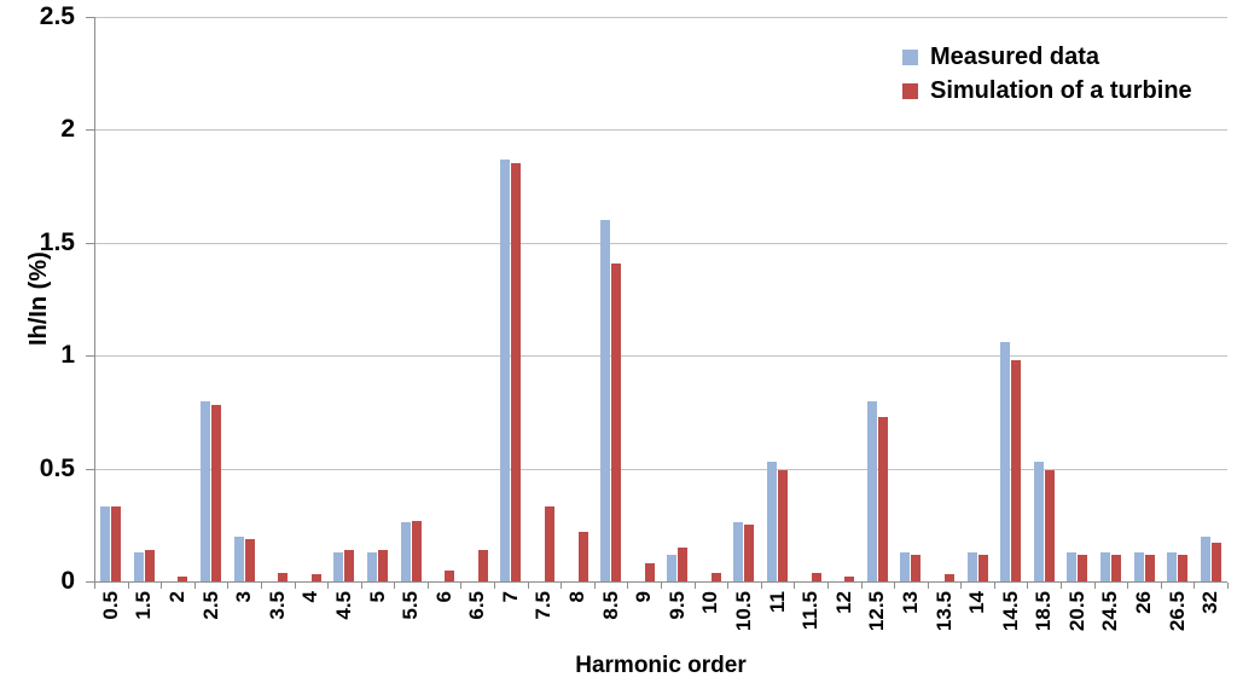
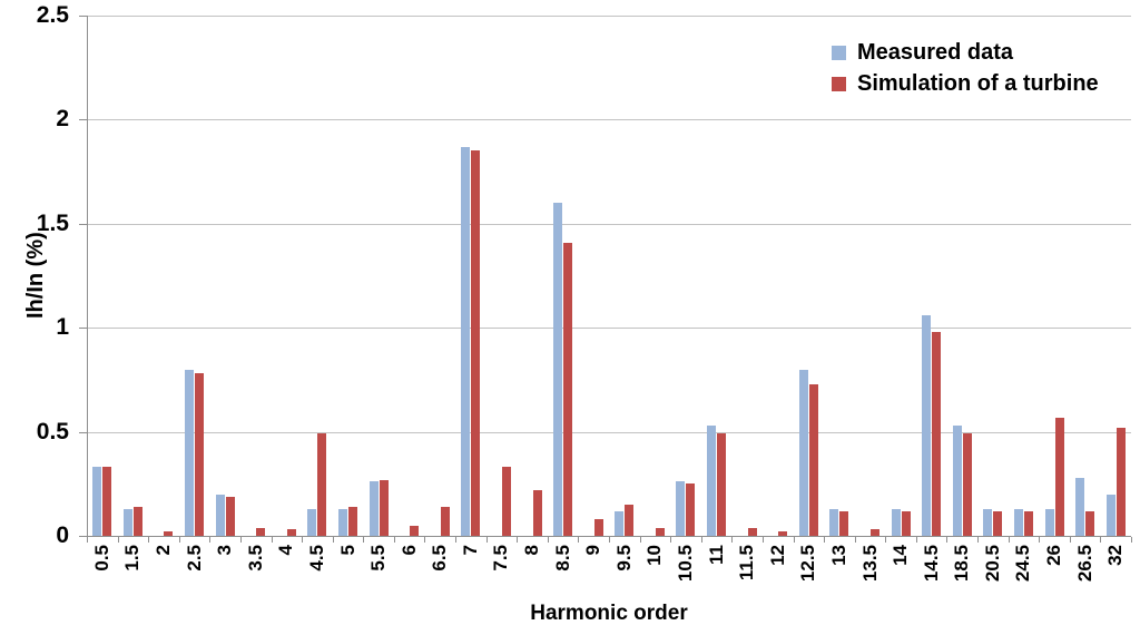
Simulation of a turbine/4.5: 0.14 -> 0.49
Simulation of a turbine/26: 0.12 -> 0.57
Measured data/26.5: 0.13 -> 0.28
Simulation of a turbine/32: 0.17 -> 0.52
